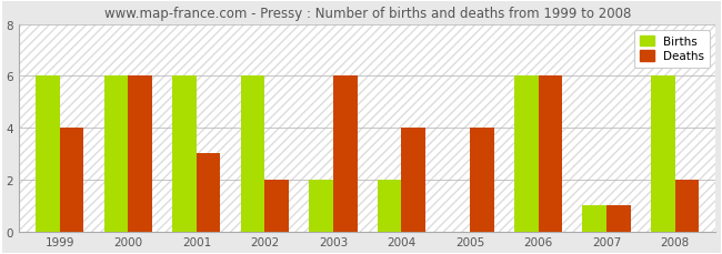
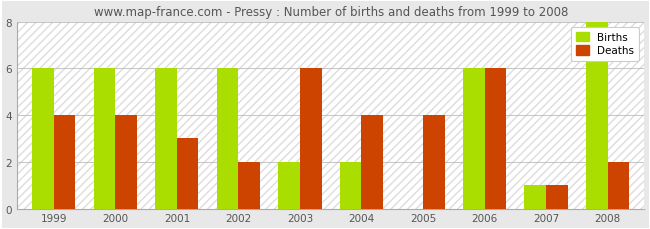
Deaths/2000: 6 -> 4
Births/2008: 6 -> 8
